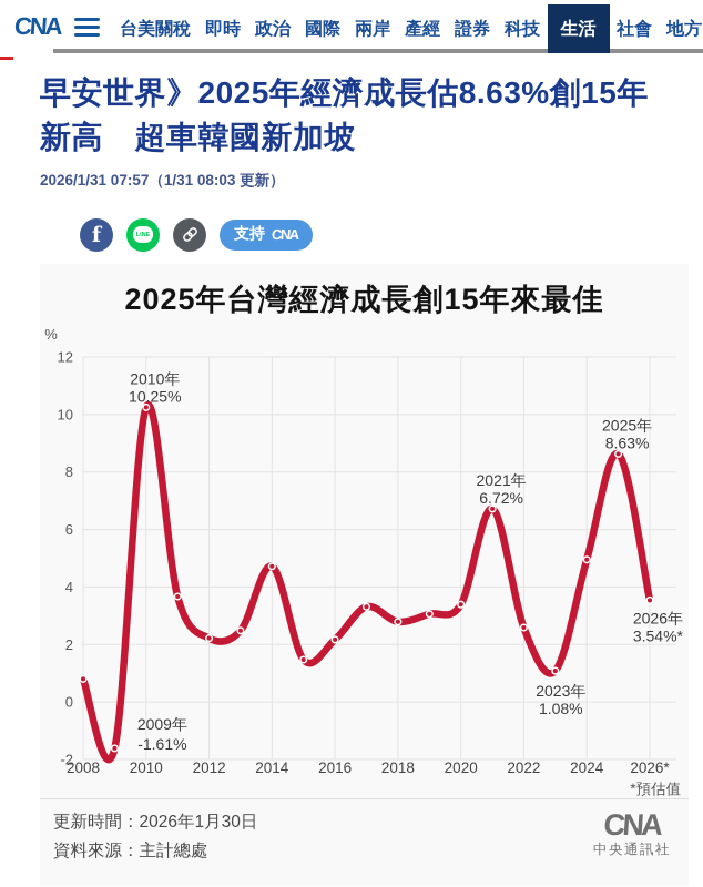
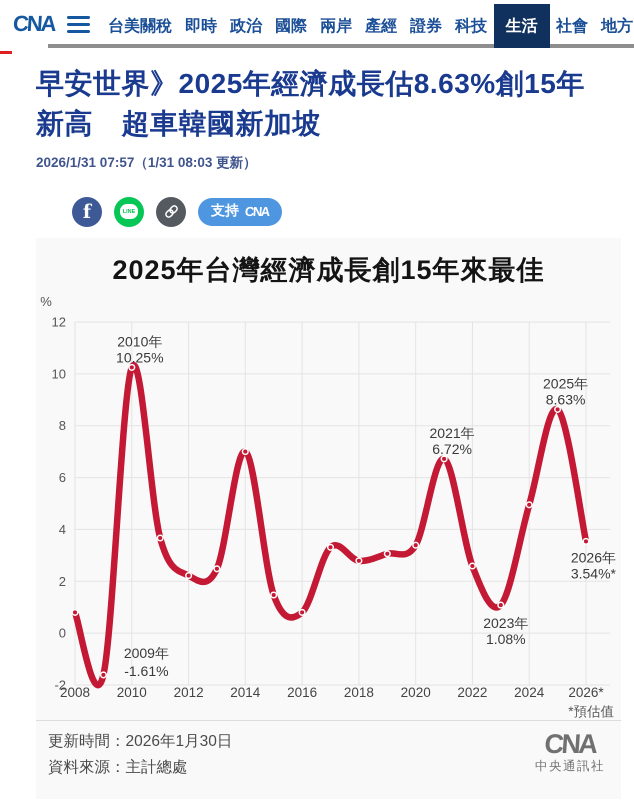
2014: 4.7 -> 7.0
2016: 2.2 -> 0.8
